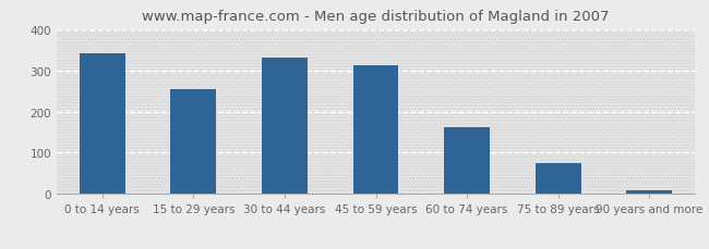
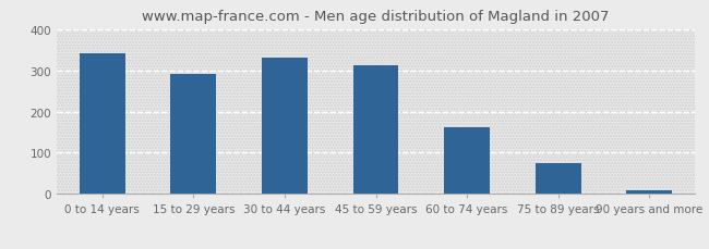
15 to 29 years: 253 -> 290
